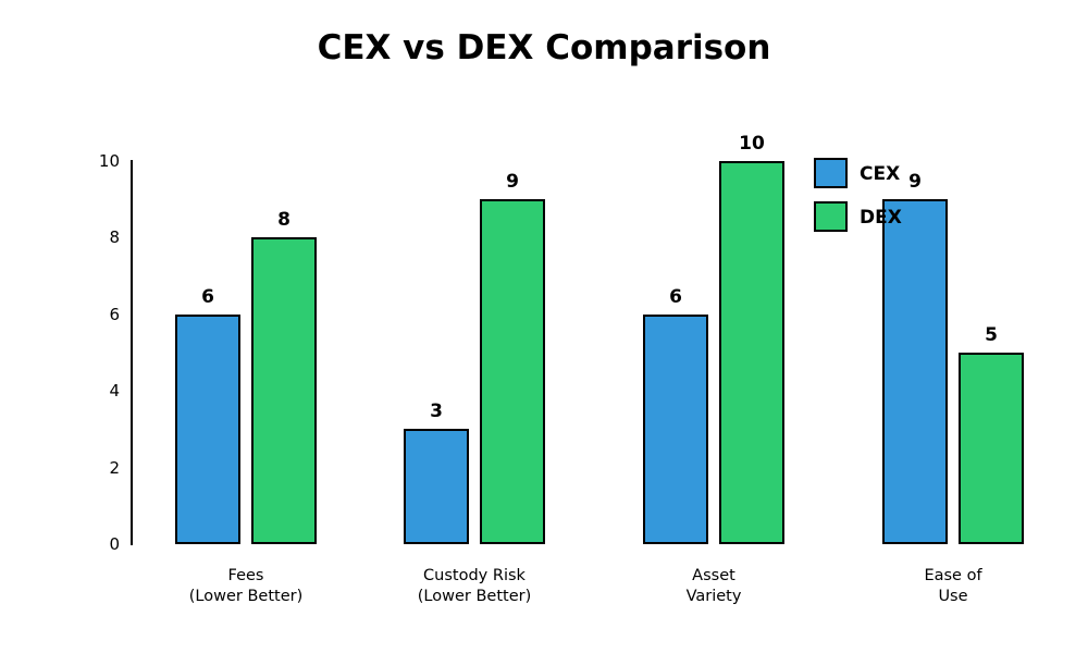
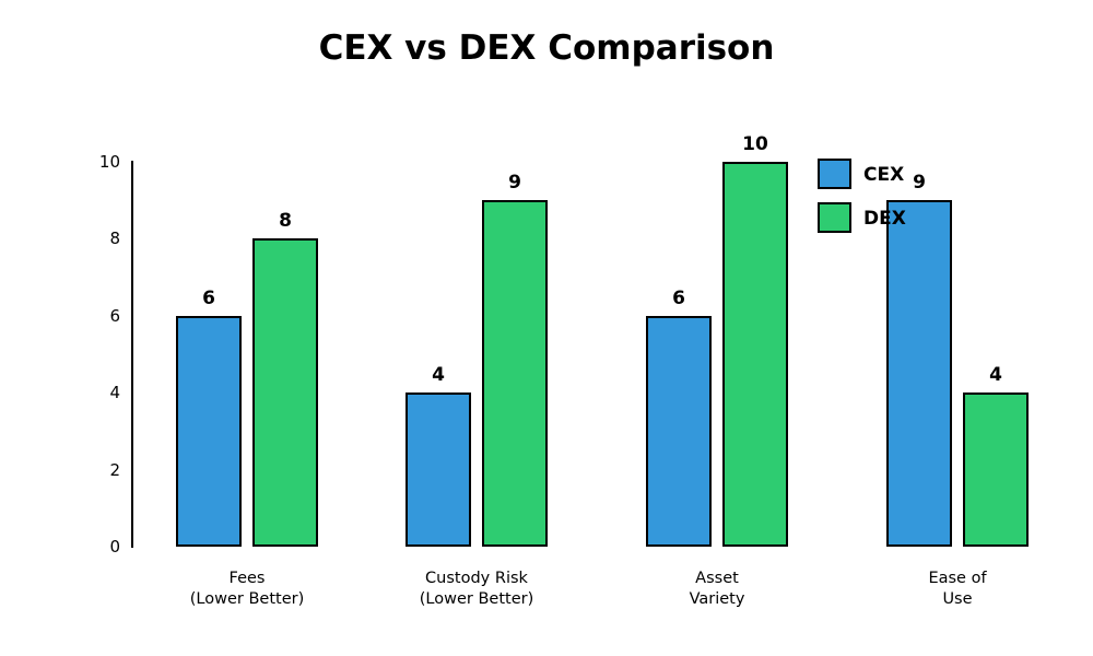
CEX/Custody Risk (Lower Better): 3 -> 4
DEX/Ease of Use: 5 -> 4
